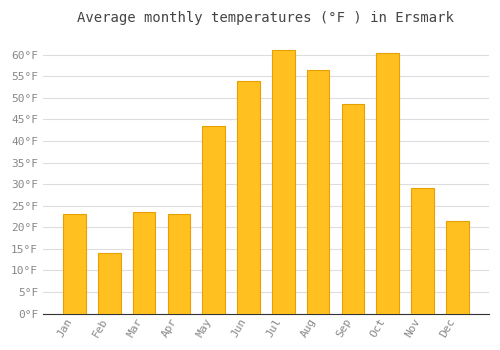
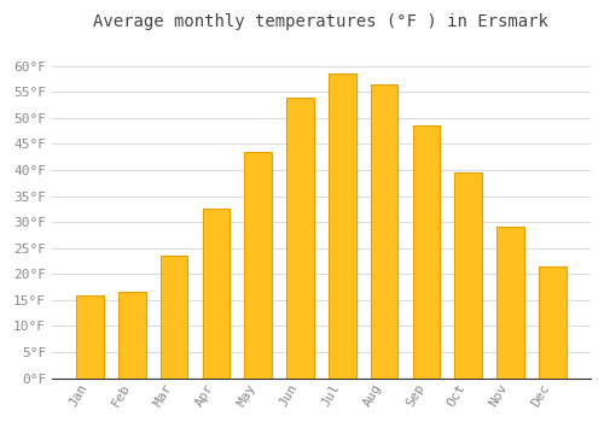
Jan: 23.0°F -> 16.0°F
Feb: 14.0°F -> 16.5°F
Apr: 23.0°F -> 32.5°F
Jul: 61.0°F -> 58.5°F
Oct: 60.5°F -> 39.5°F
